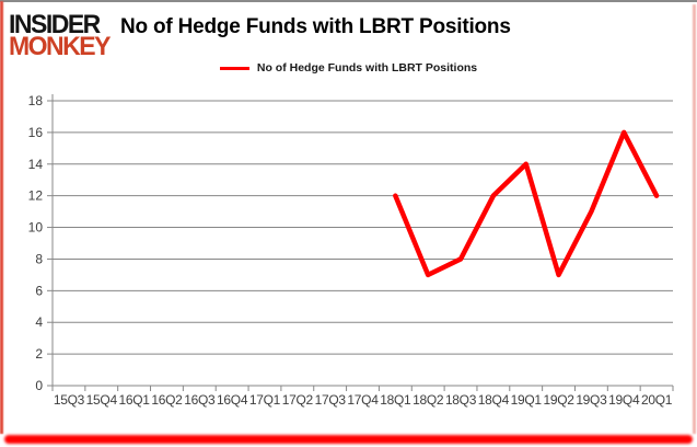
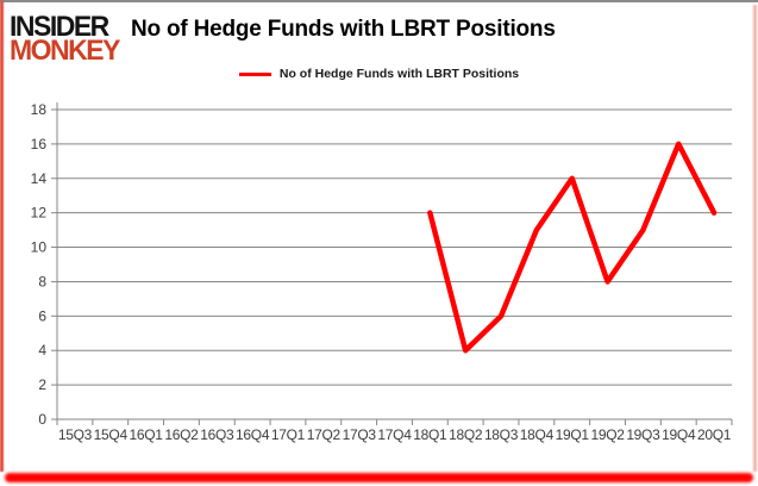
18Q2: 7 -> 4
18Q3: 8 -> 6
18Q4: 12 -> 11
19Q2: 7 -> 8
